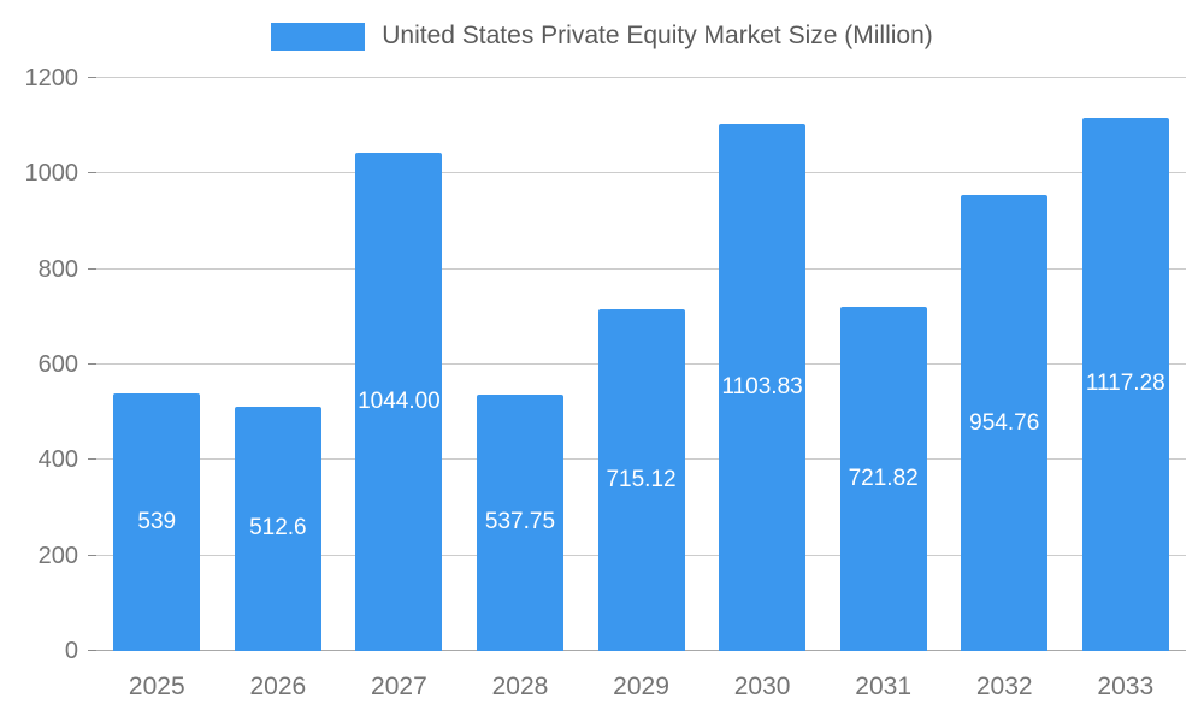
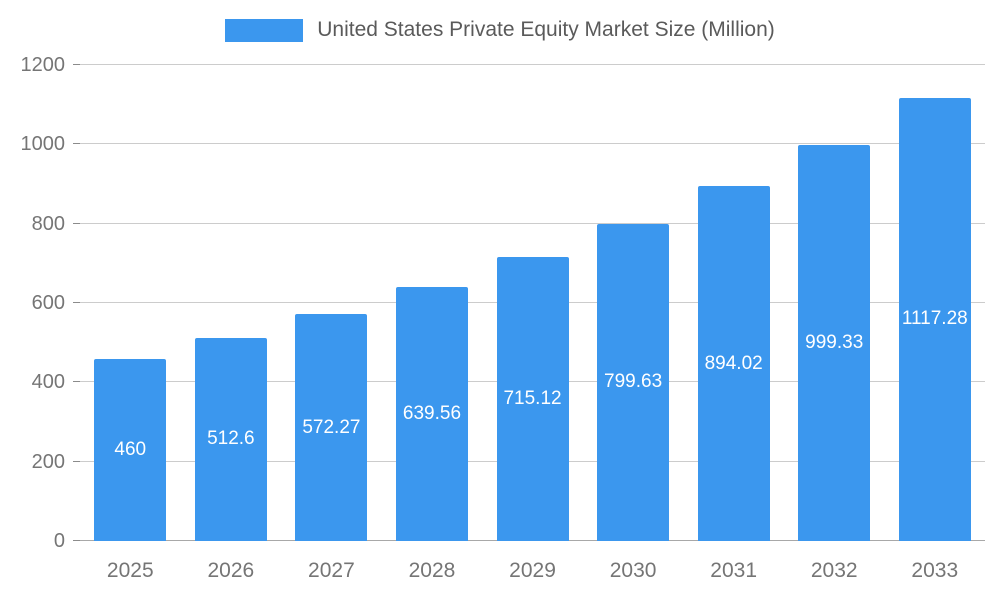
2025: 539 -> 460
2027: 1044.00 -> 572.27
2028: 537.75 -> 639.56
2030: 1103.83 -> 799.63
2031: 721.82 -> 894.02
2032: 954.76 -> 999.33
